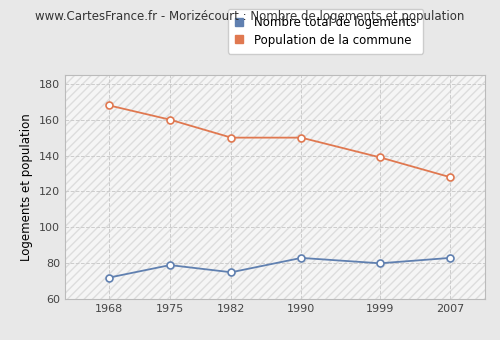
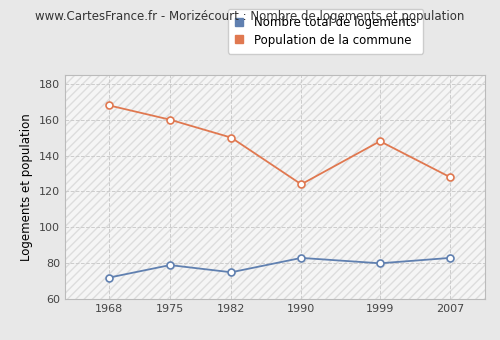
Population de la commune/1990: 150 -> 124
Population de la commune/1999: 139 -> 148
